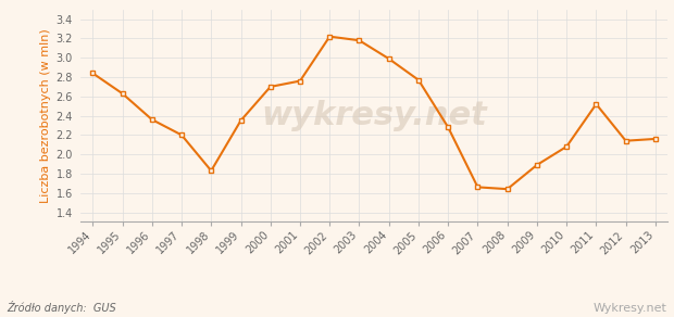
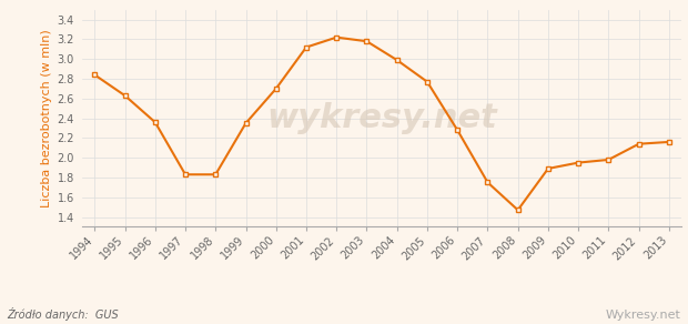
1997: 2.20 -> 1.83
2001: 2.76 -> 3.12
2007: 1.66 -> 1.75
2008: 1.64 -> 1.47
2010: 2.08 -> 1.95
2011: 2.52 -> 1.98
